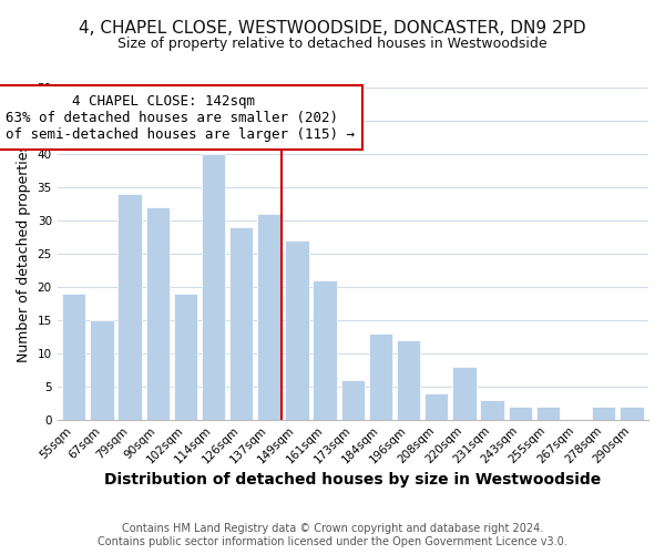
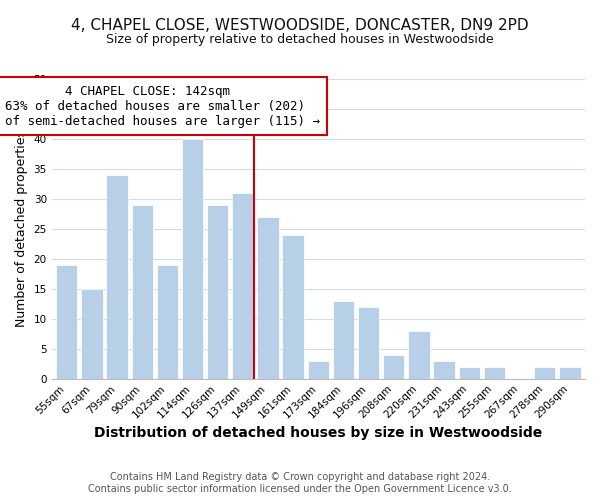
90sqm: 32 -> 29
161sqm: 21 -> 24
173sqm: 6 -> 3
